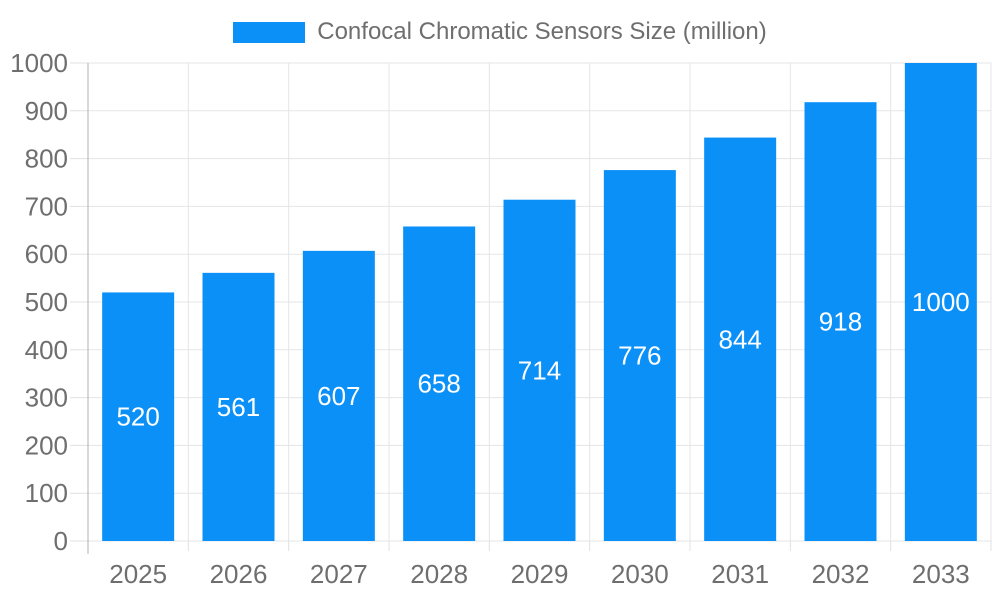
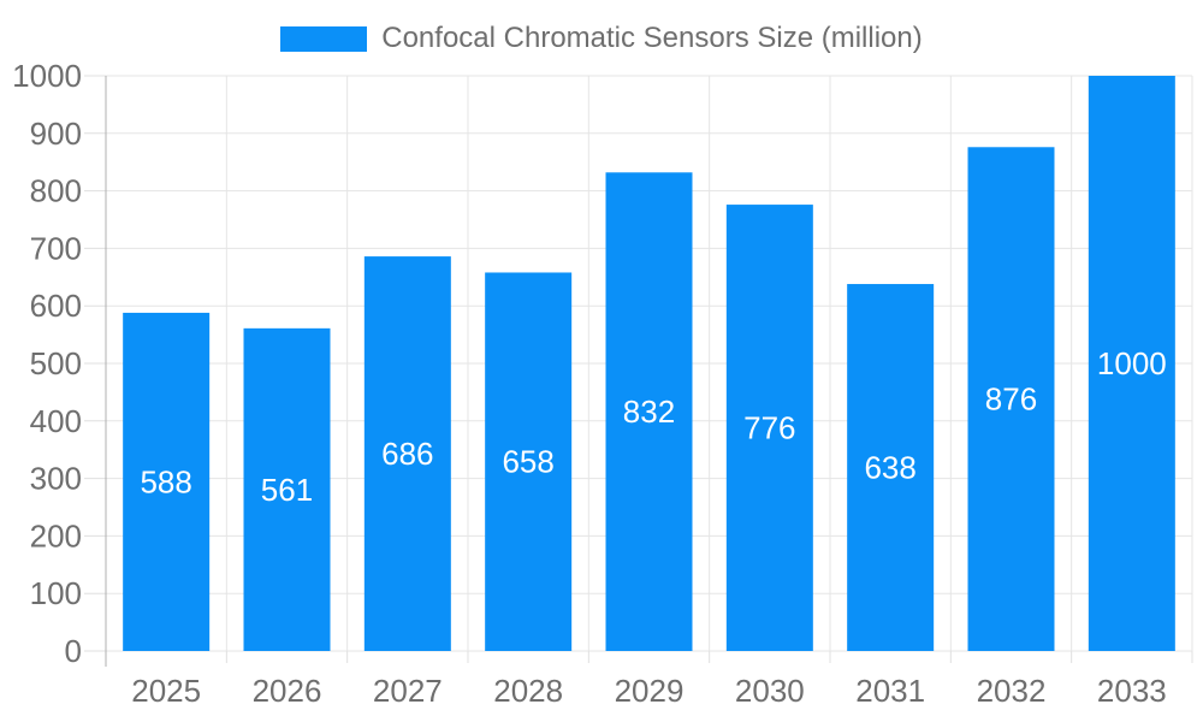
2025: 520 -> 588
2027: 607 -> 686
2029: 714 -> 832
2031: 844 -> 638
2032: 918 -> 876
